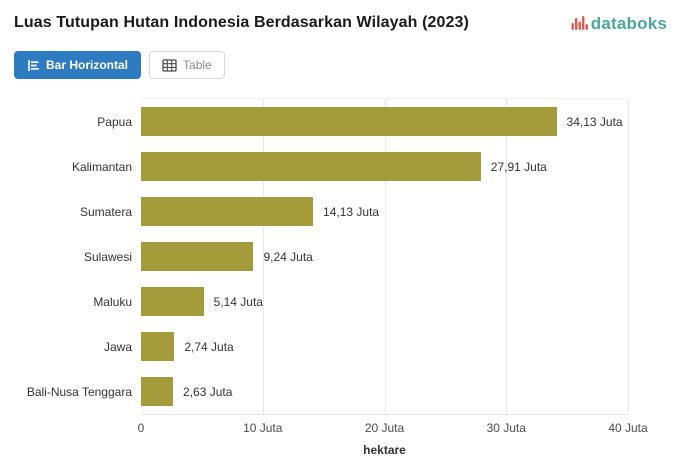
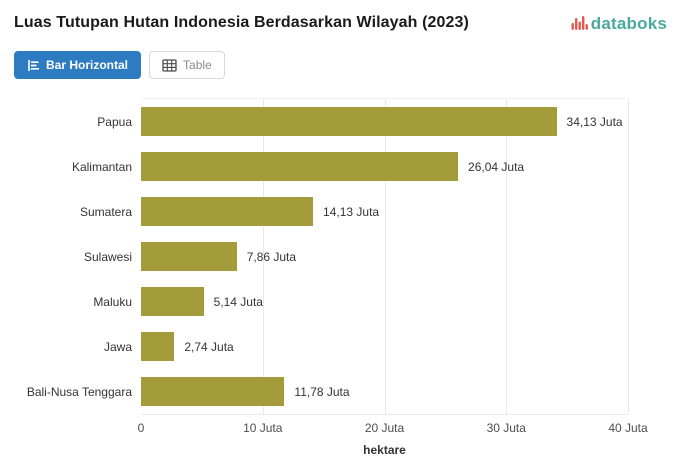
Kalimantan: 27,91 -> 26,04
Sulawesi: 9,24 -> 7,86
Bali-Nusa Tenggara: 2,63 -> 11,78
